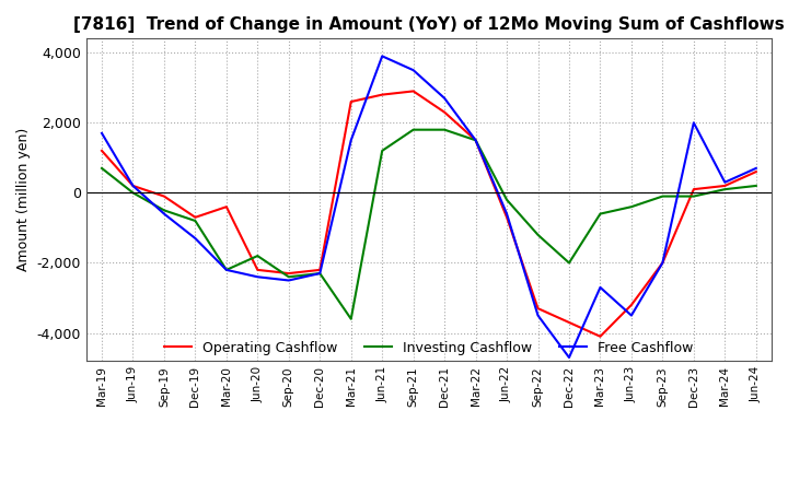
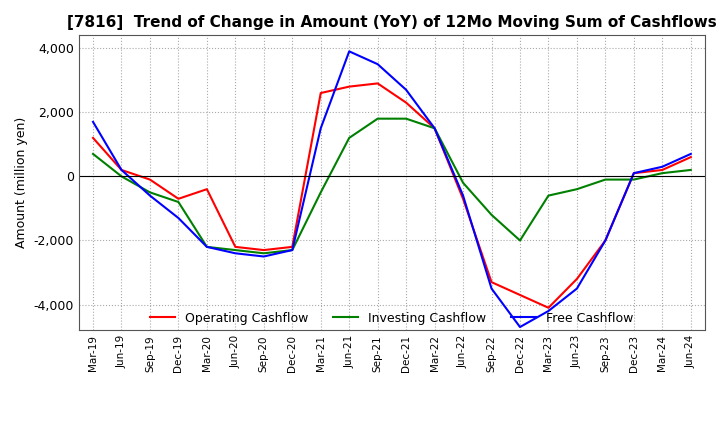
Investing Cashflow/Jun-20: -1,800 -> -2,300
Investing Cashflow/Mar-21: -3,600 -> -500
Free Cashflow/Mar-23: -2,700 -> -4,200
Free Cashflow/Dec-23: 2,000 -> 100
